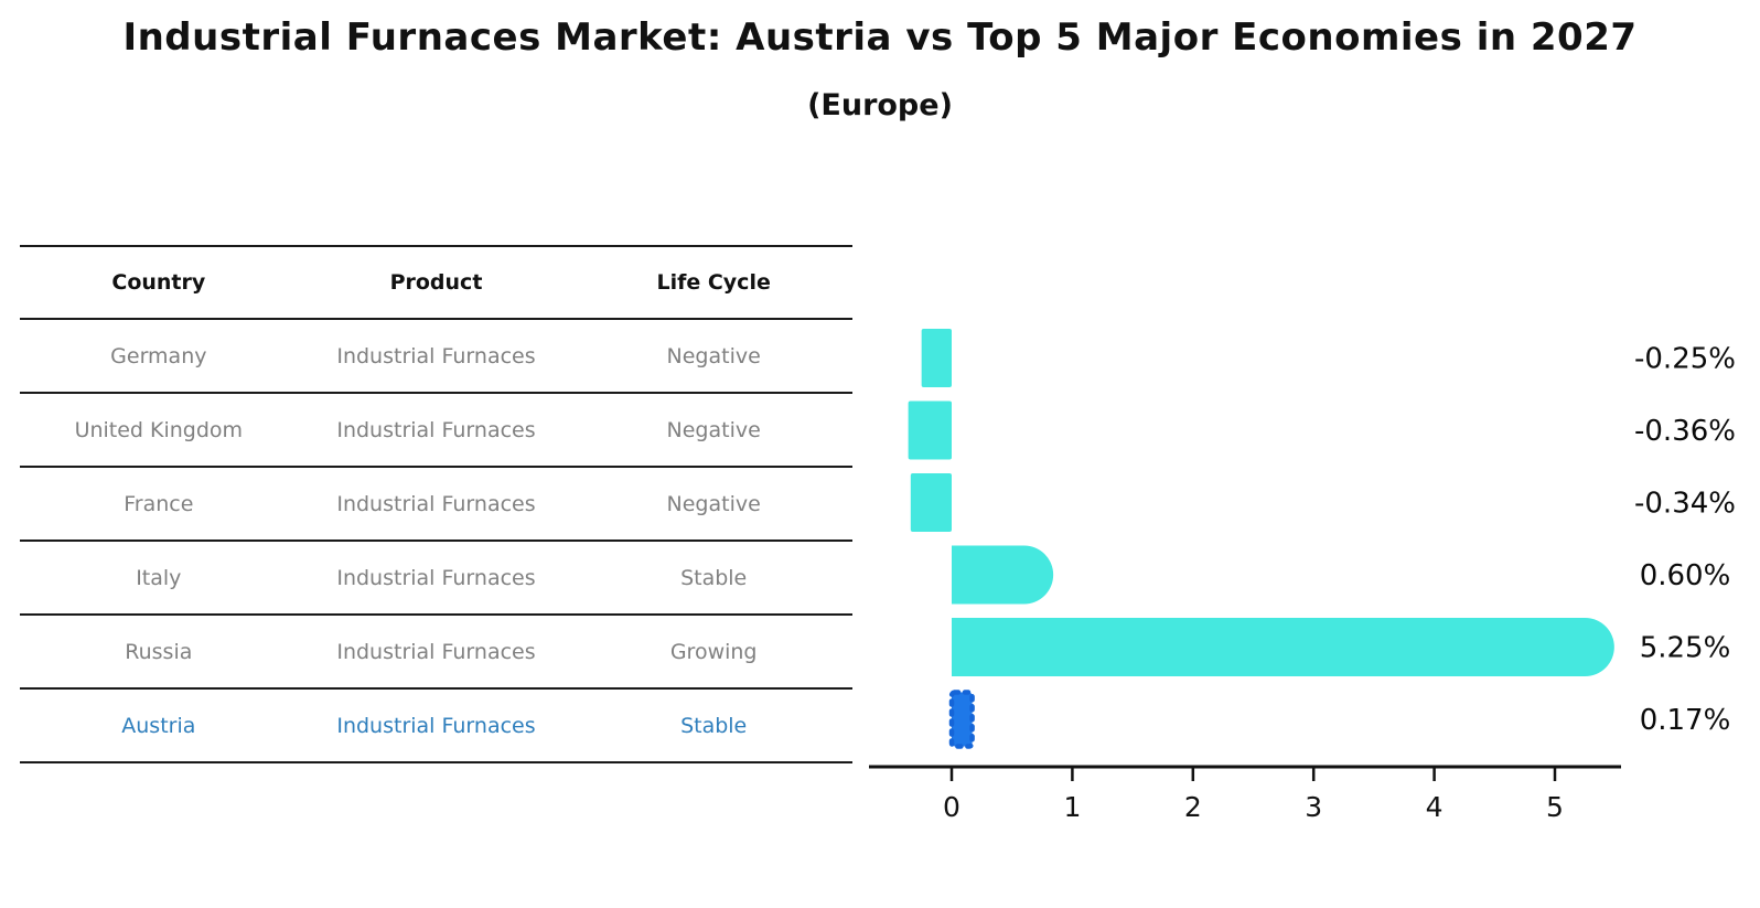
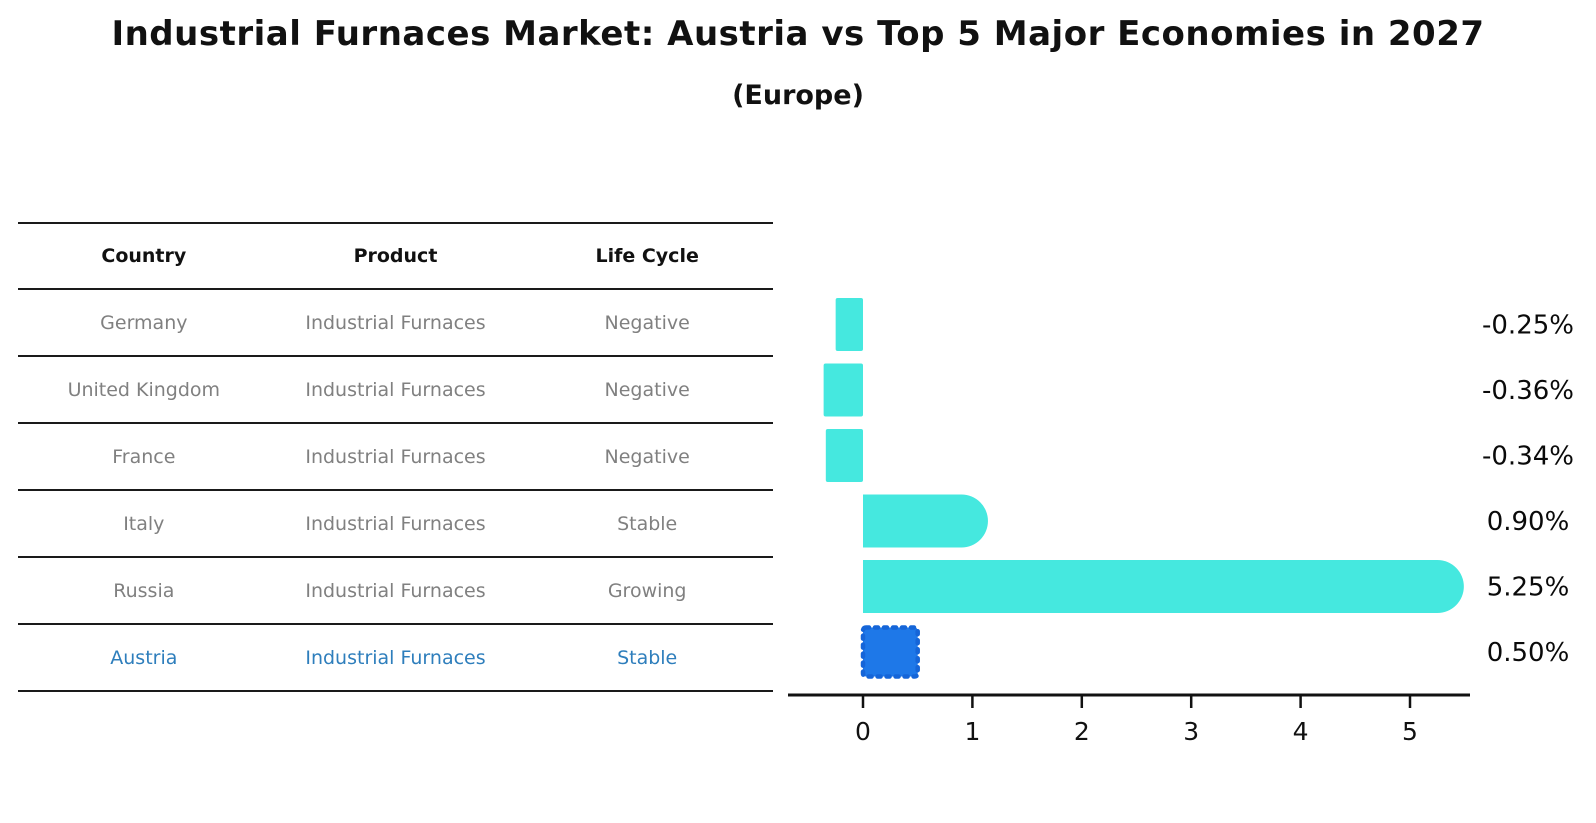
Italy: 0.60% -> 0.90%
Austria: 0.17% -> 0.50%
